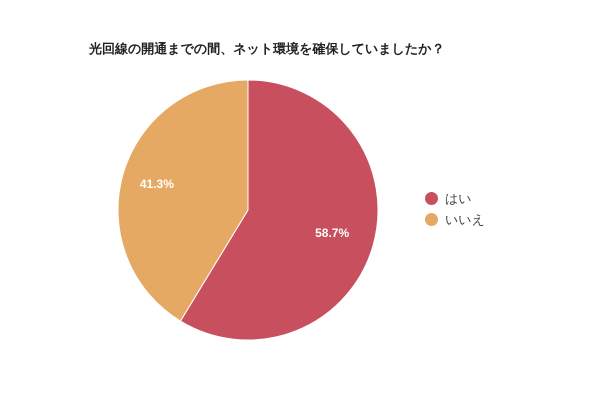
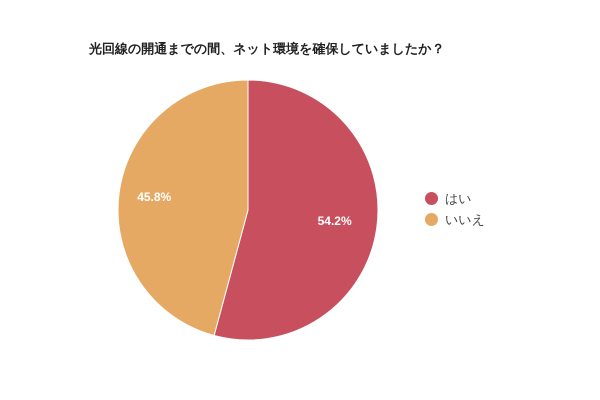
はい: 58.7% -> 54.2%
いいえ: 41.3% -> 45.8%
